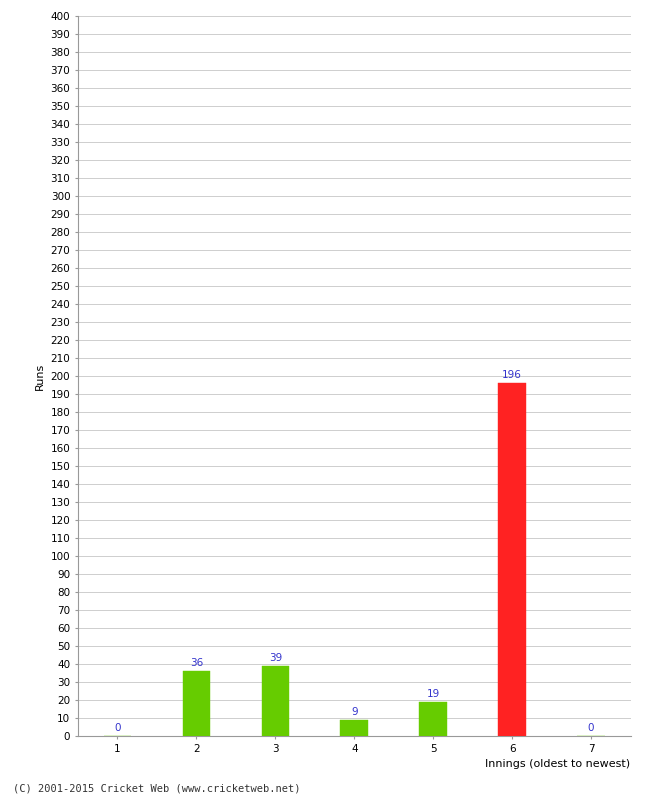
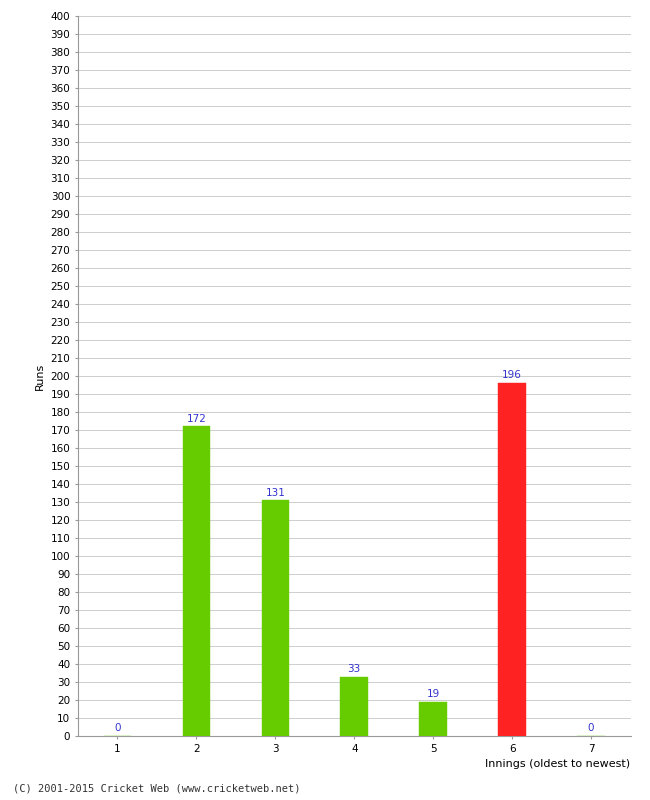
2: 36 -> 172
3: 39 -> 131
4: 9 -> 33
